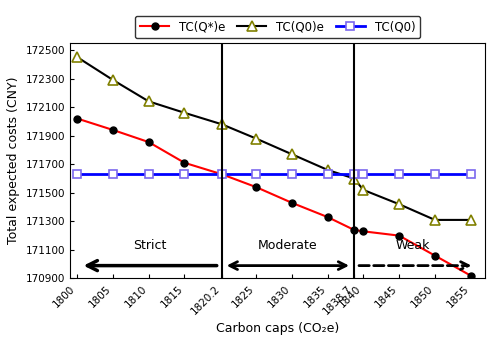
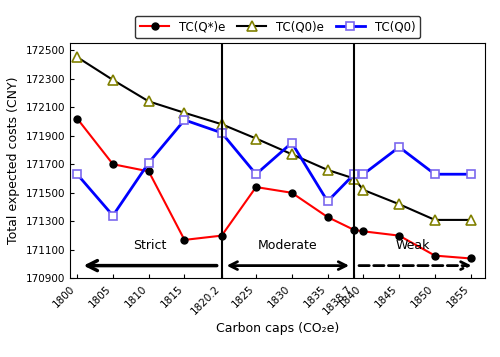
TC(Q*)e/1805: 171940 -> 171700
TC(Q0)/1805: 171630 -> 171340
TC(Q*)e/1810: 171860 -> 171650
TC(Q0)/1810: 171630 -> 171710
TC(Q*)e/1815: 171710 -> 171170
TC(Q0)/1815: 171630 -> 172010
TC(Q*)e/1820.2: 171630 -> 171200
TC(Q0)/1820.2: 171630 -> 171920
TC(Q*)e/1830: 171430 -> 171500
TC(Q0)/1830: 171630 -> 171850
TC(Q0)/1835: 171630 -> 171440
TC(Q0)/1845: 171630 -> 171820
TC(Q*)e/1855: 170920 -> 171040
